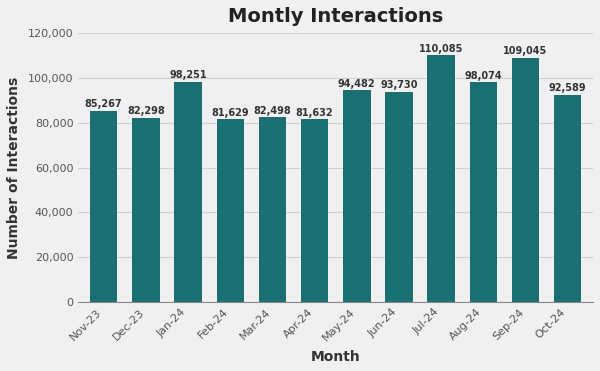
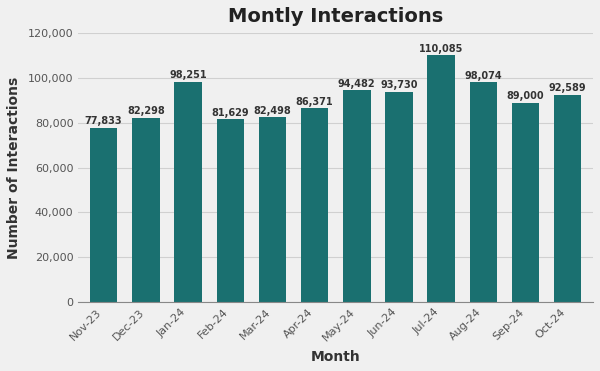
Nov-23: 85,267 -> 77,833
Apr-24: 81,632 -> 86,371
Sep-24: 109,045 -> 89,000
